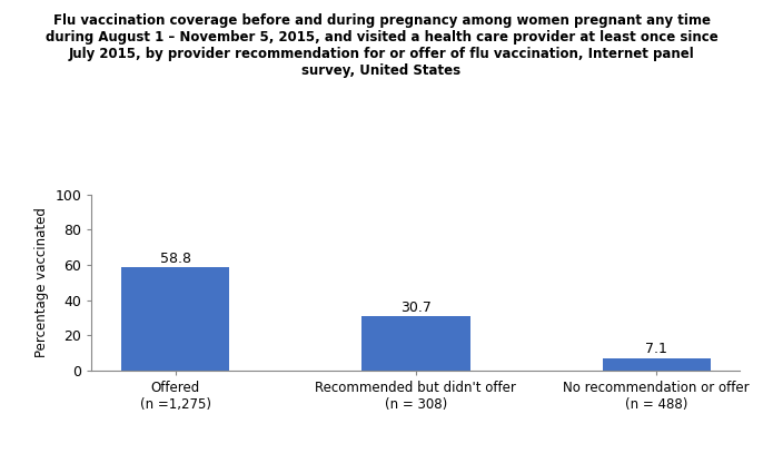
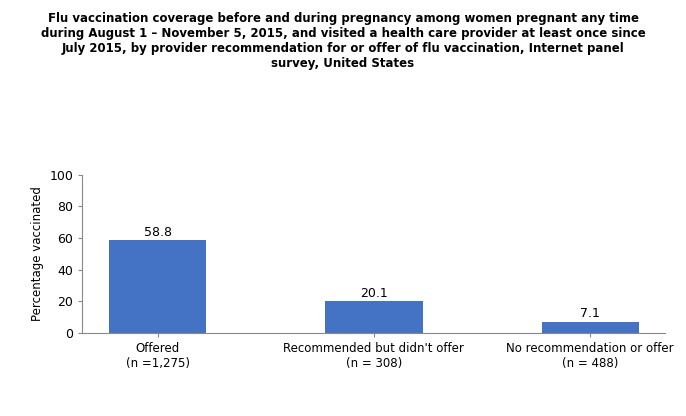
Recommended but didn't offer (n = 308): 30.7 -> 20.1
